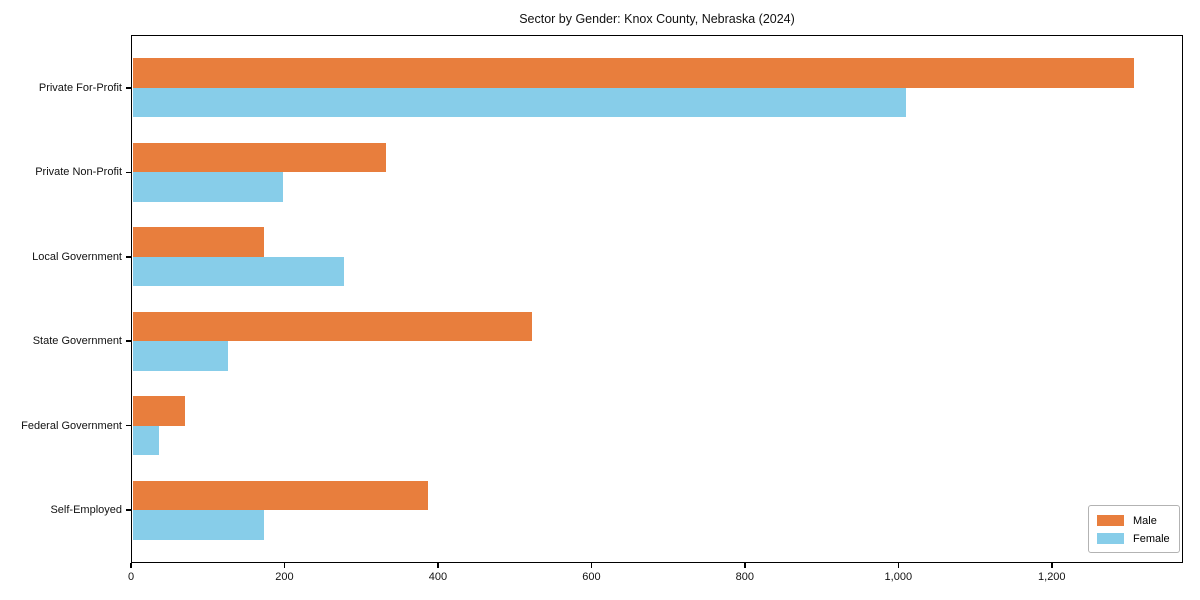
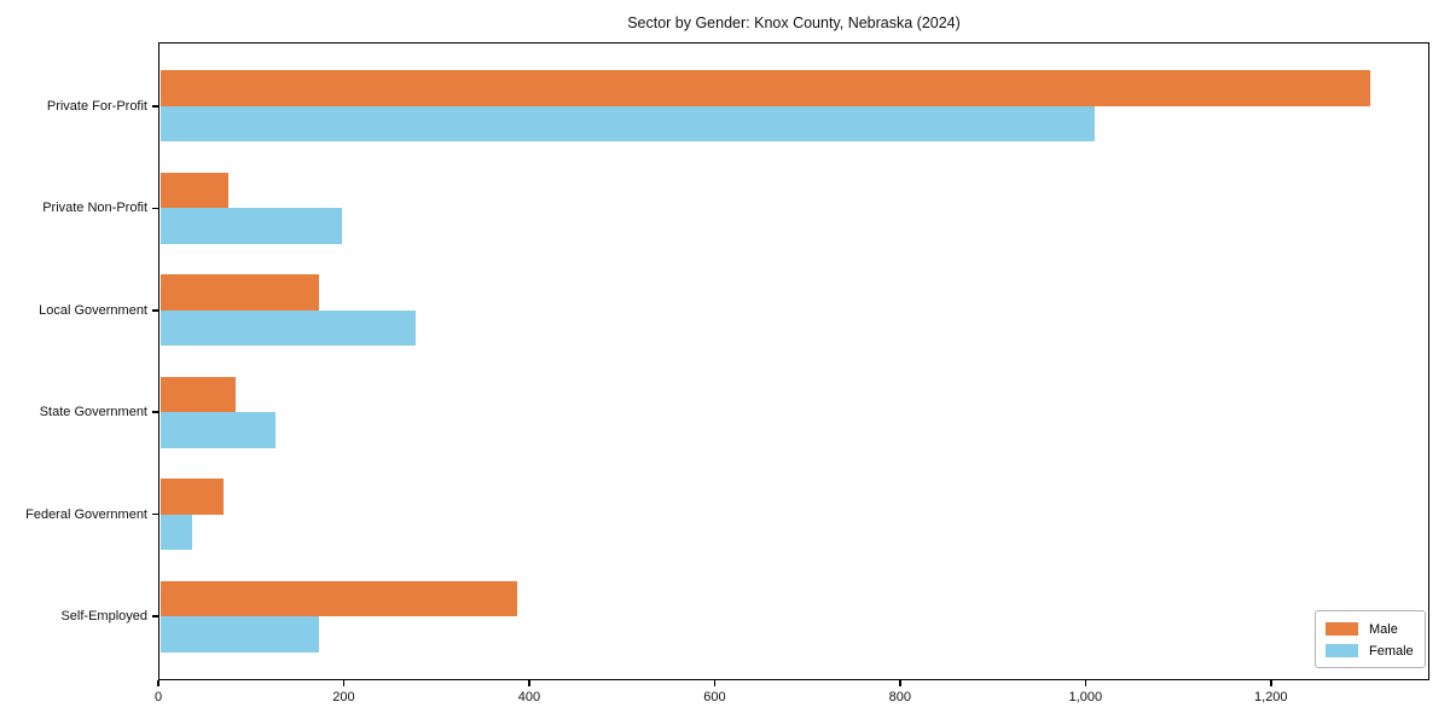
Male/Private Non-Profit: 330 -> 70
Male/State Government: 520 -> 80
